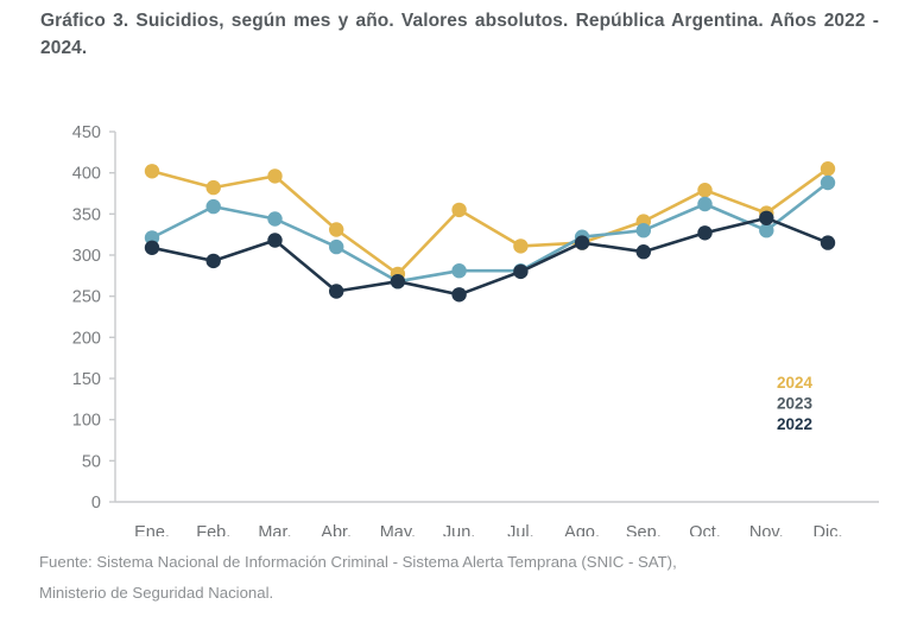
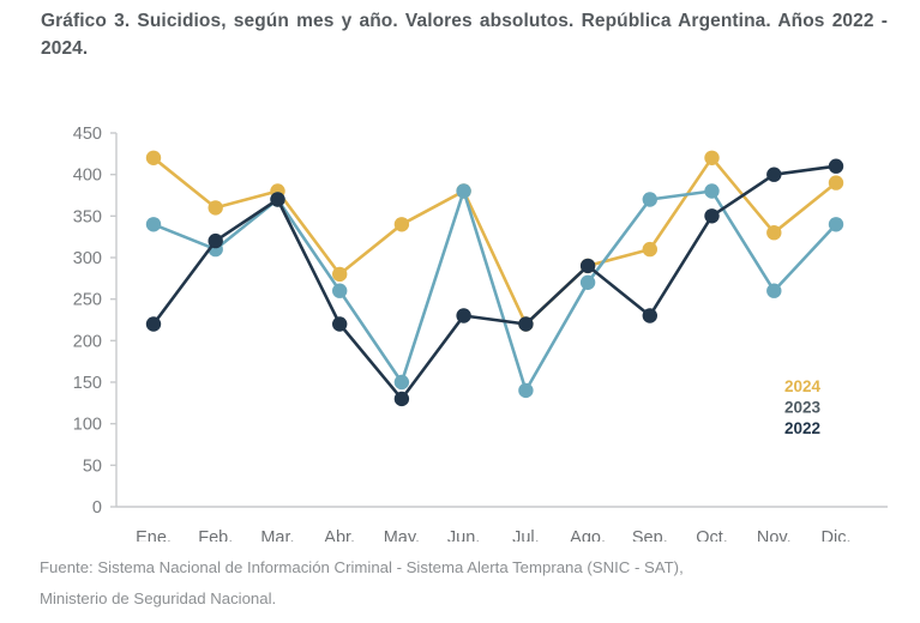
2024/Ene.: 400 -> 420
2023/Ene.: 320 -> 340
2022/Ene.: 310 -> 220
2024/Feb.: 380 -> 360
2023/Feb.: 360 -> 310
2022/Feb.: 290 -> 320
2024/Mar.: 400 -> 380
2023/Mar.: 340 -> 370
2022/Mar.: 320 -> 370
2024/Abr.: 330 -> 280
2023/Abr.: 310 -> 260
2022/Abr.: 260 -> 220
2024/May.: 280 -> 340
2023/May.: 270 -> 150
2022/May.: 270 -> 130
2024/Jun.: 360 -> 380
2023/Jun.: 280 -> 380
2022/Jun.: 250 -> 230
2024/Jul.: 310 -> 220
2023/Jul.: 280 -> 140
2022/Jul.: 280 -> 220
2024/Ago.: 320 -> 290
2023/Ago.: 320 -> 270
2022/Ago.: 320 -> 290
2024/Sep.: 340 -> 310
2023/Sep.: 330 -> 370
2022/Sep.: 300 -> 230
2024/Oct.: 380 -> 420
2023/Oct.: 360 -> 380
2022/Oct.: 330 -> 350
2024/Nov.: 350 -> 330
2023/Nov.: 330 -> 260
2022/Nov.: 340 -> 400
2024/Dic.: 400 -> 390
2023/Dic.: 390 -> 340
2022/Dic.: 320 -> 410
